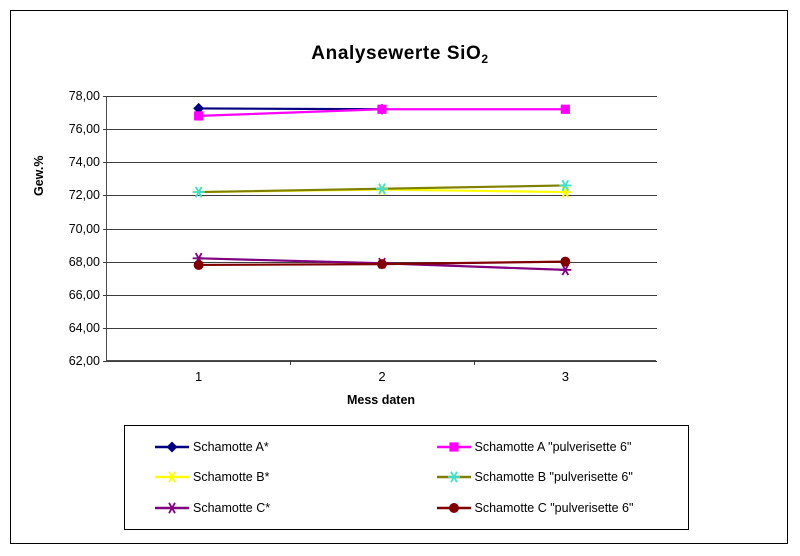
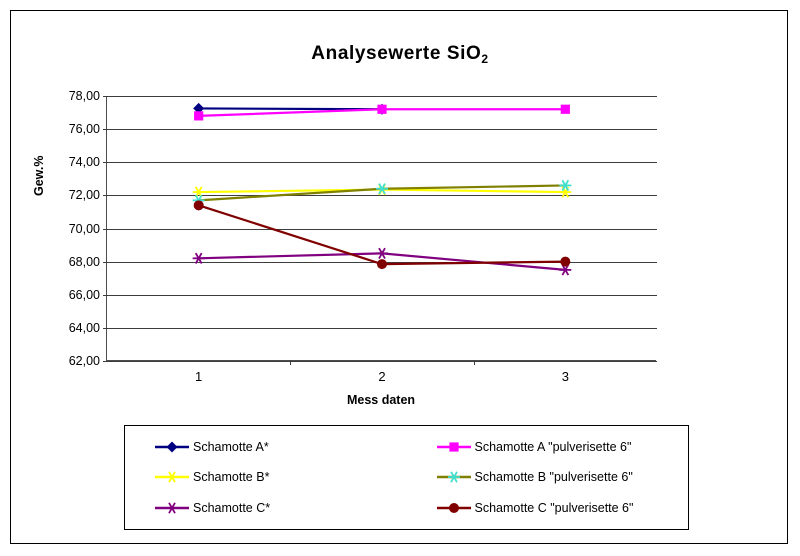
Schamotte B "pulverisette 6"/1: 72,2 -> 71,7
Schamotte C "pulverisette 6"/1: 67,8 -> 71,4
Schamotte C*/2: 67,9 -> 68,5
